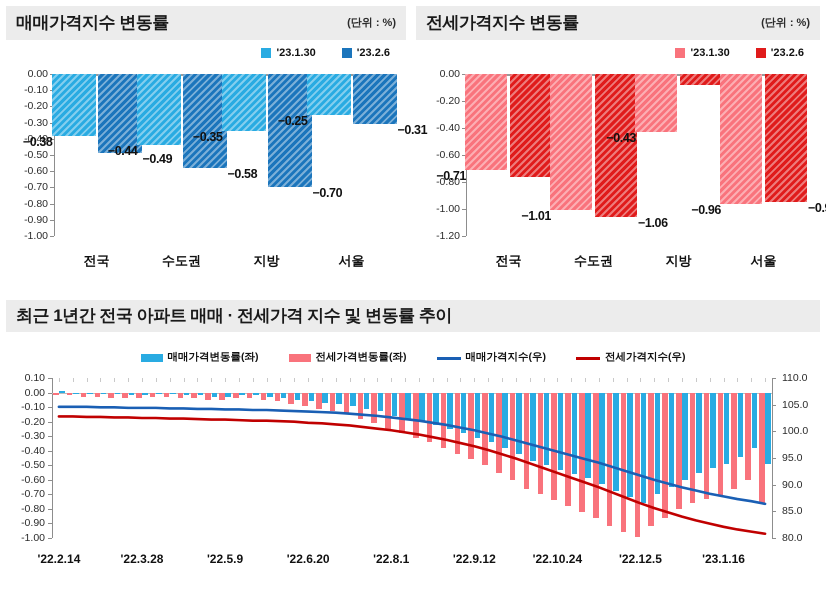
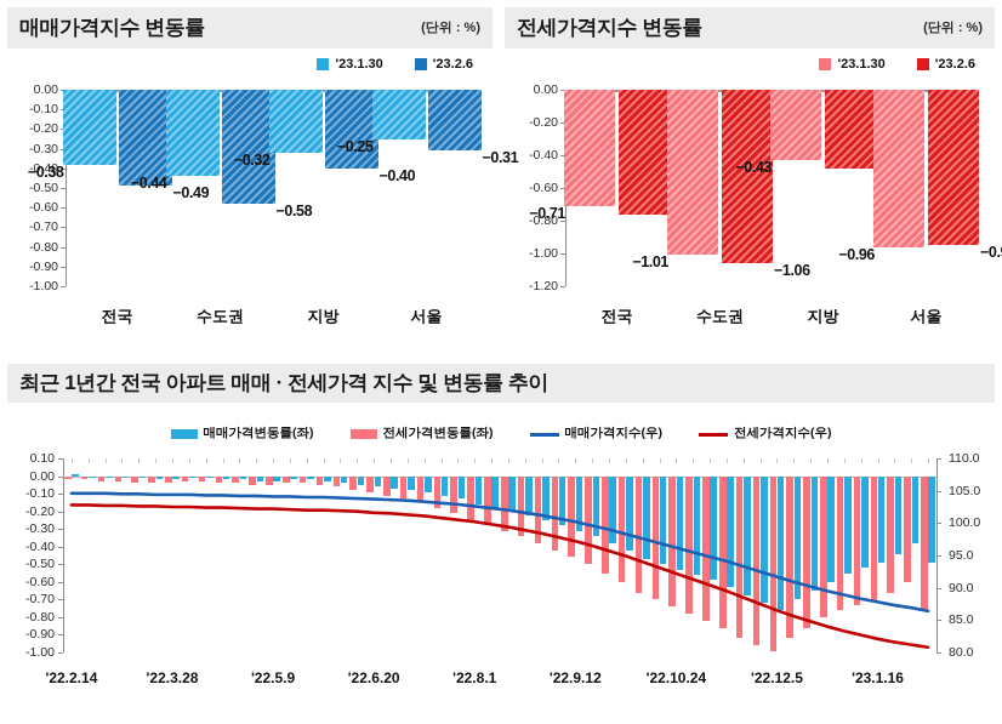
매매가격지수 변동률/'23.1.30/지방: −0.35 -> −0.32
매매가격지수 변동률/'23.2.6/지방: −0.70 -> −0.40
전세가격지수 변동률/'23.2.6/지방: −0.08 -> −0.48
